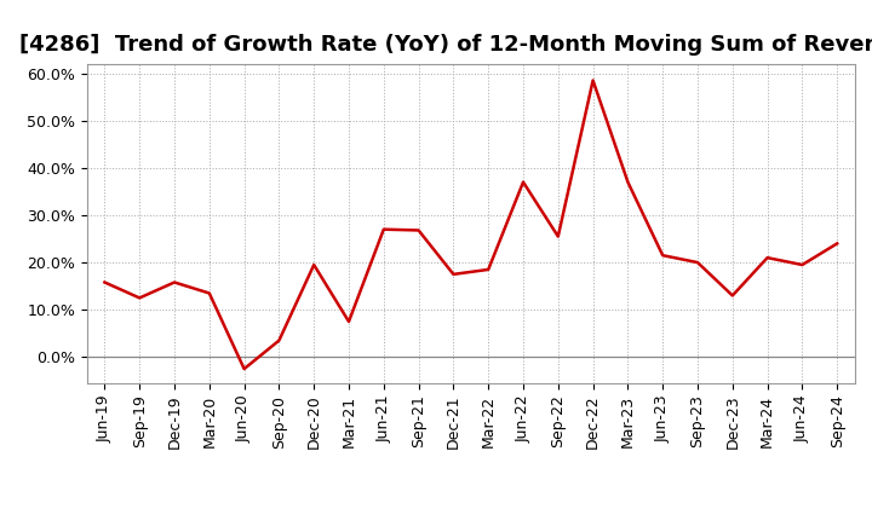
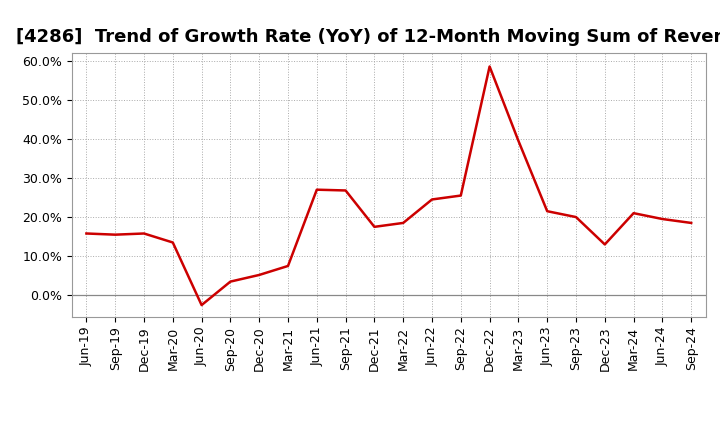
Sep-19: 12.5% -> 15.5%
Dec-20: 19.5% -> 5.2%
Jun-22: 37.0% -> 24.5%
Mar-23: 37.0% -> 39.5%
Sep-24: 24.0% -> 18.5%
